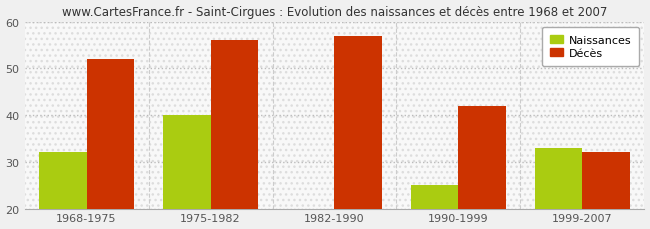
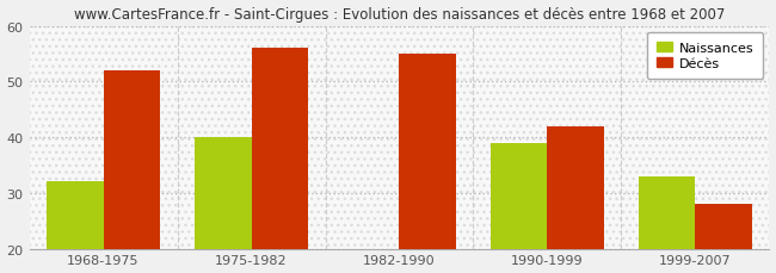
Décès/1982-1990: 57 -> 55
Naissances/1990-1999: 25 -> 39
Décès/1999-2007: 32 -> 28
